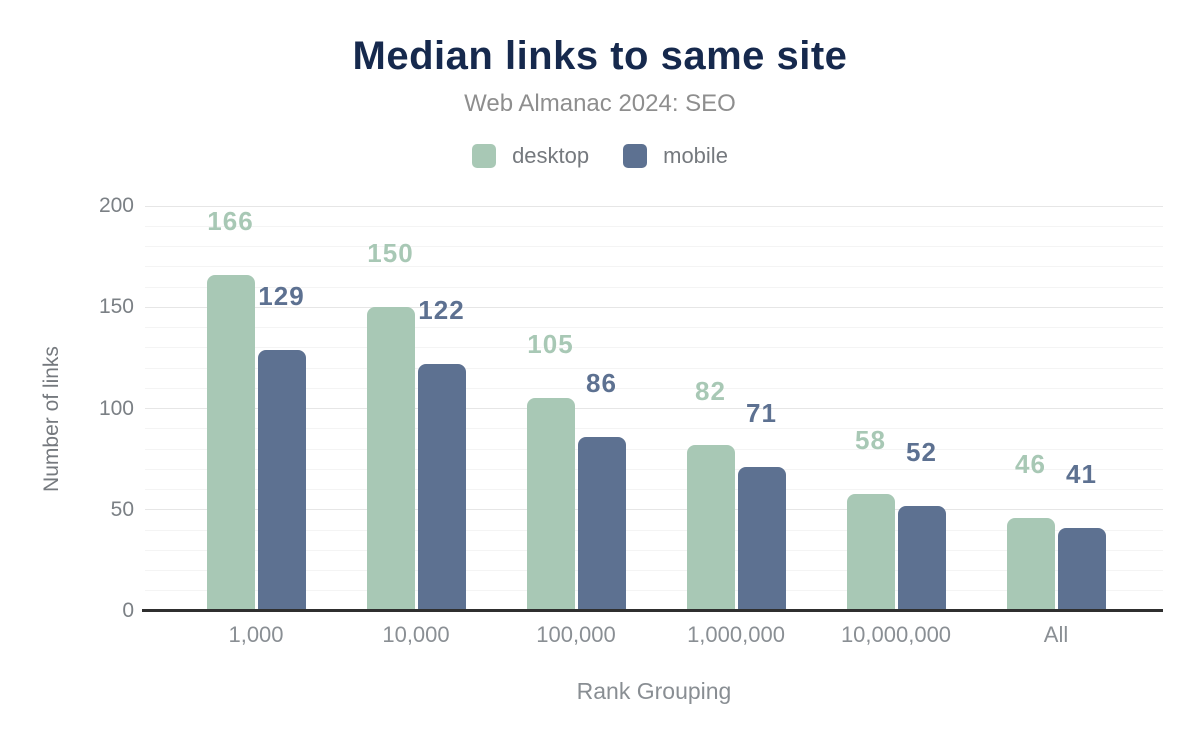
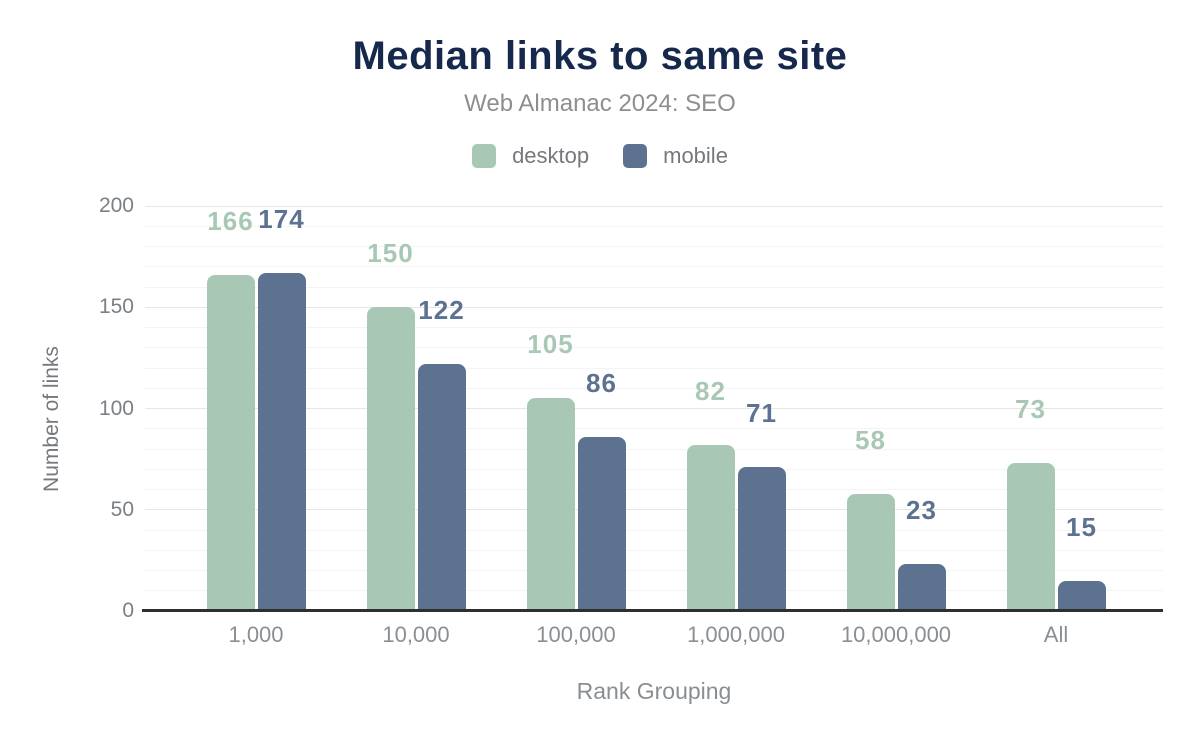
mobile/1,000: 129 -> 174
mobile/10,000,000: 52 -> 23
desktop/All: 46 -> 73
mobile/All: 41 -> 15
